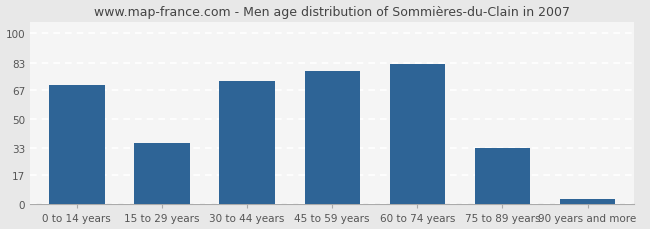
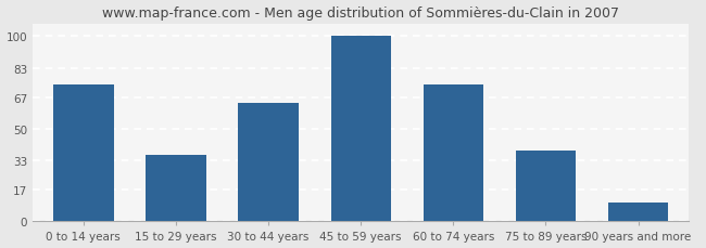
0 to 14 years: 70 -> 74
30 to 44 years: 72 -> 64
45 to 59 years: 78 -> 100
60 to 74 years: 82 -> 74
75 to 89 years: 33 -> 38
90 years and more: 3 -> 10
